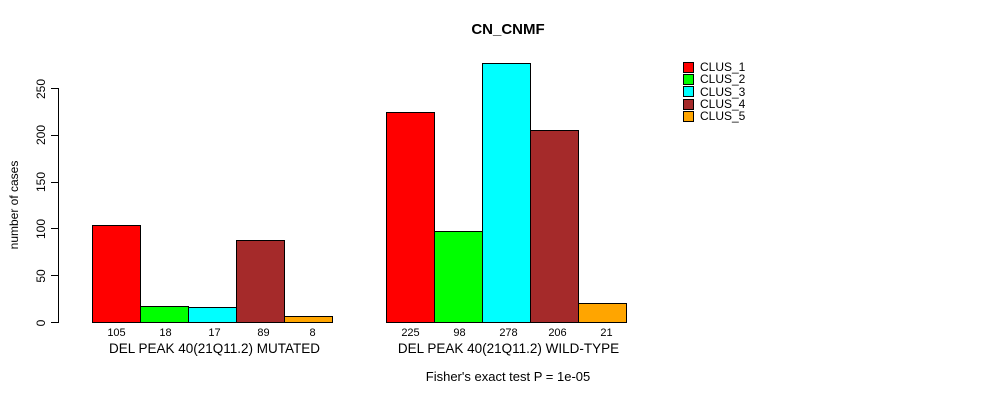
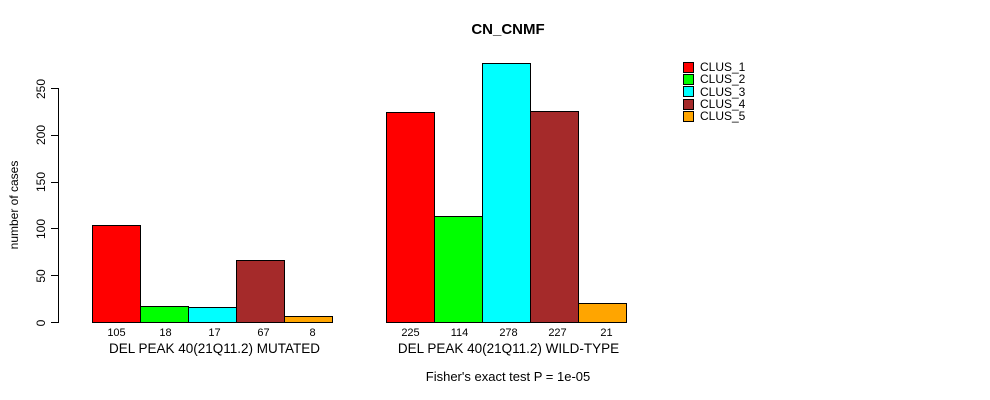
CLUS_4/DEL PEAK 40(21Q11.2) MUTATED: 89 -> 67
CLUS_2/DEL PEAK 40(21Q11.2) WILD-TYPE: 98 -> 114
CLUS_4/DEL PEAK 40(21Q11.2) WILD-TYPE: 206 -> 227
